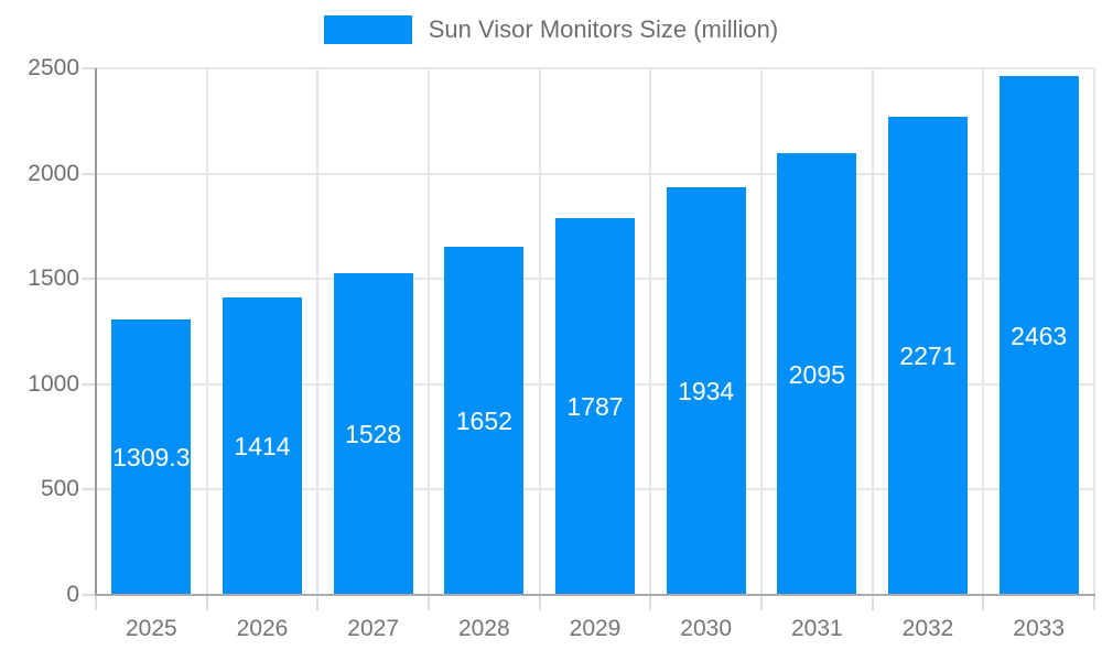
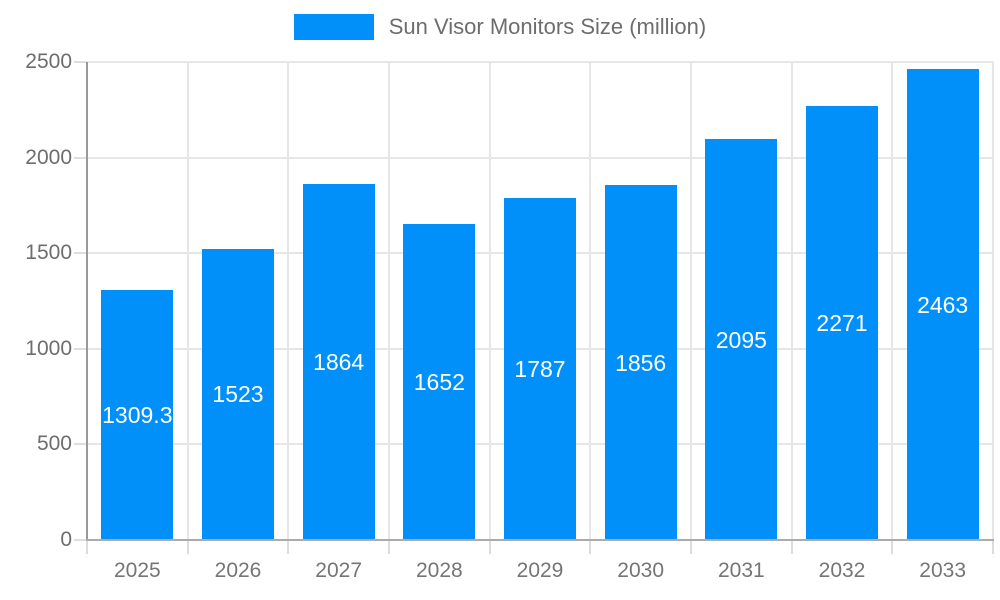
2026: 1414 -> 1523
2027: 1528 -> 1864
2030: 1934 -> 1856
